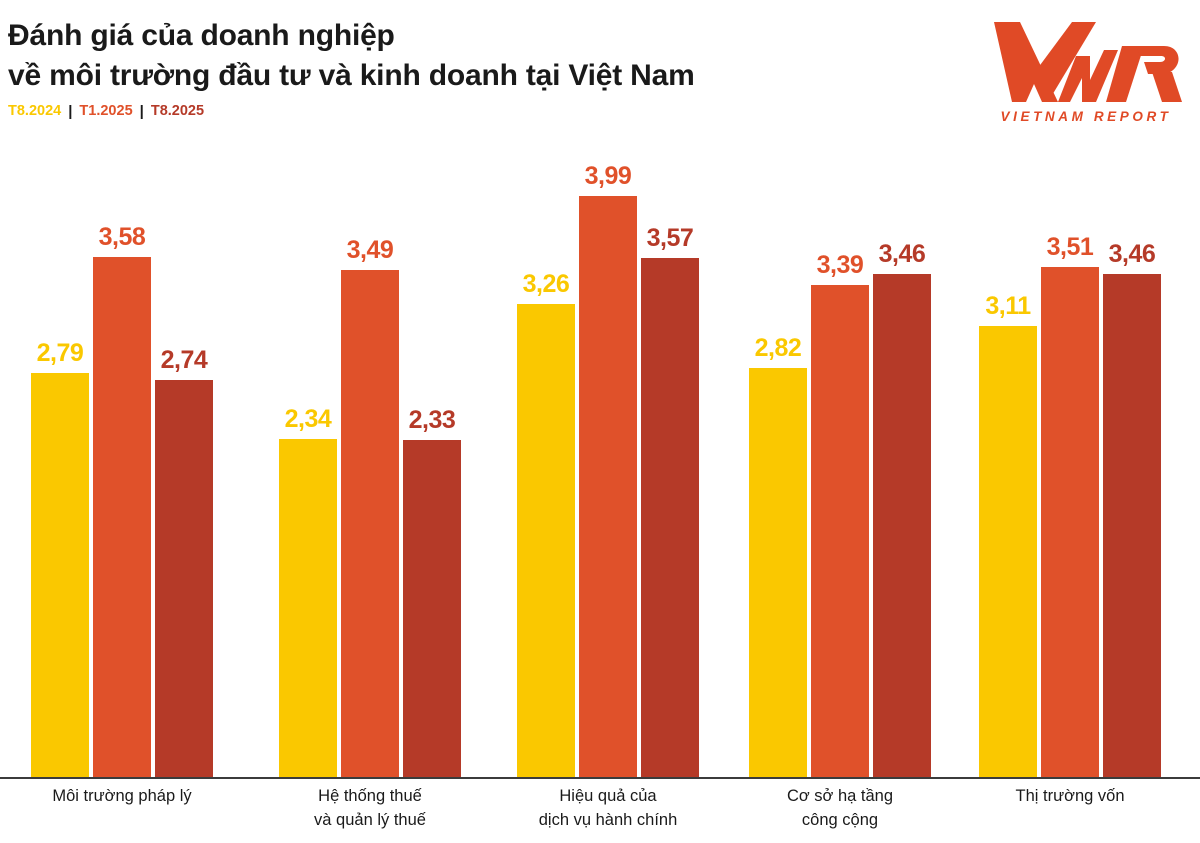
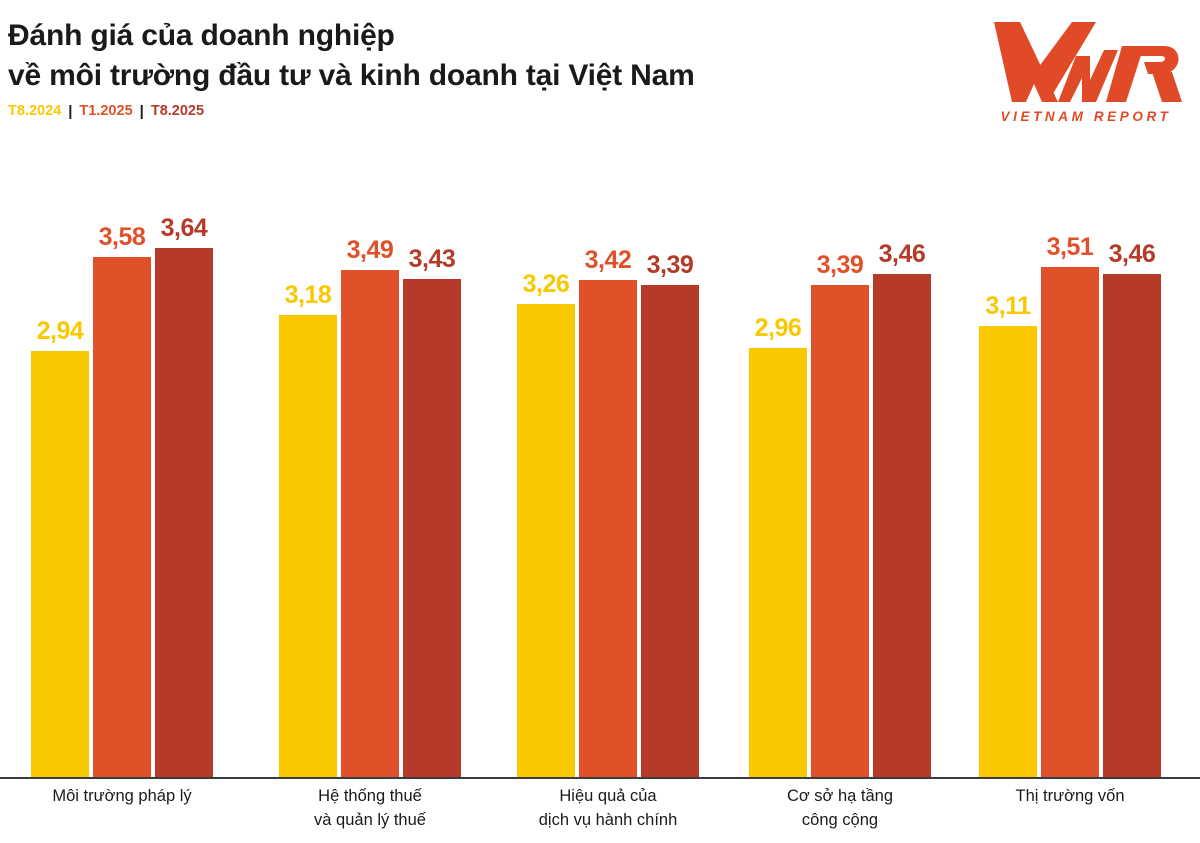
T8.2024/Môi trường pháp lý: 2,79 -> 2,94
T8.2025/Môi trường pháp lý: 2,74 -> 3,64
T8.2024/Hệ thống thuế và quản lý thuế: 2,34 -> 3,18
T8.2025/Hệ thống thuế và quản lý thuế: 2,33 -> 3,43
T1.2025/Hiệu quả của dịch vụ hành chính: 3,99 -> 3,42
T8.2025/Hiệu quả của dịch vụ hành chính: 3,57 -> 3,39
T8.2024/Cơ sở hạ tầng công cộng: 2,82 -> 2,96
